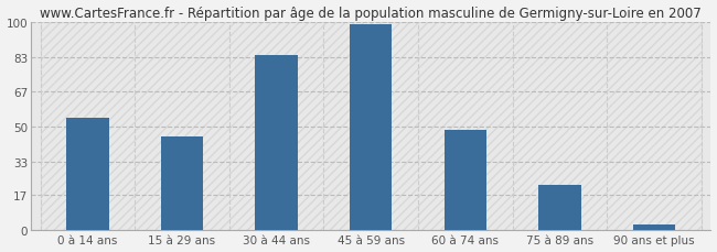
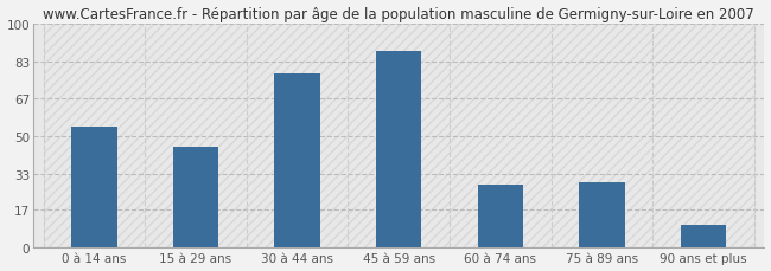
30 à 44 ans: 84 -> 78
45 à 59 ans: 99 -> 88
60 à 74 ans: 48 -> 28
75 à 89 ans: 22 -> 29
90 ans et plus: 3 -> 10
